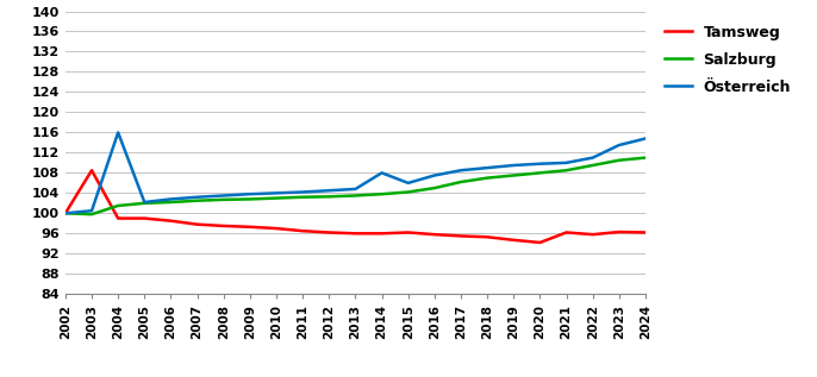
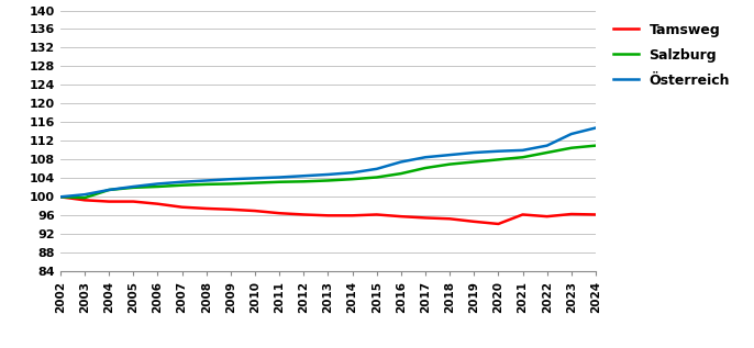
Tamsweg/2003: 108.5 -> 99.3
Österreich/2004: 116.0 -> 101.5
Österreich/2014: 108.0 -> 105.2
